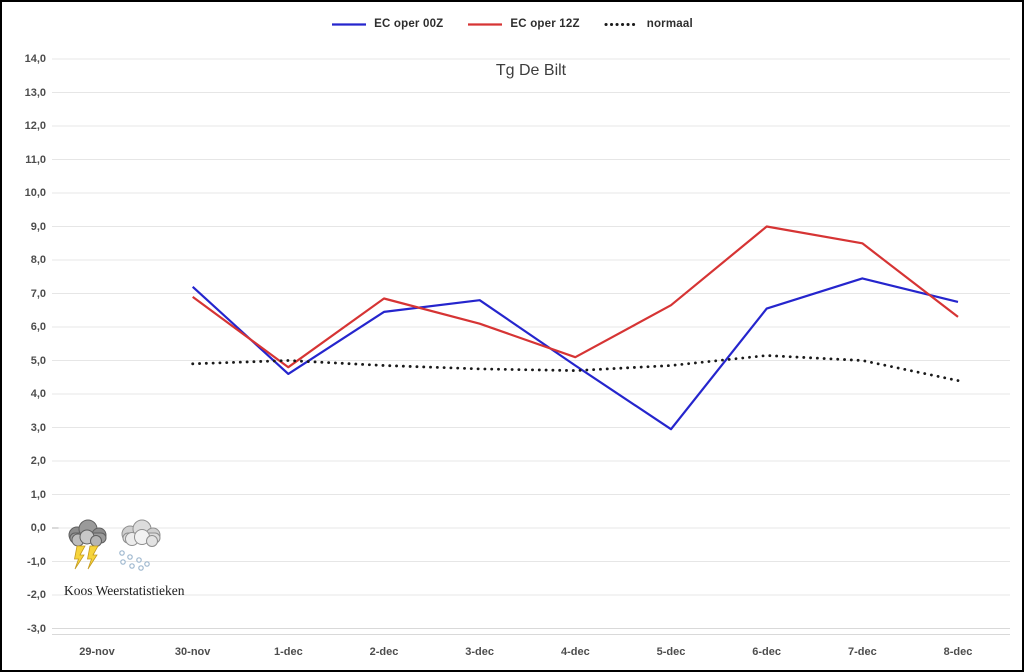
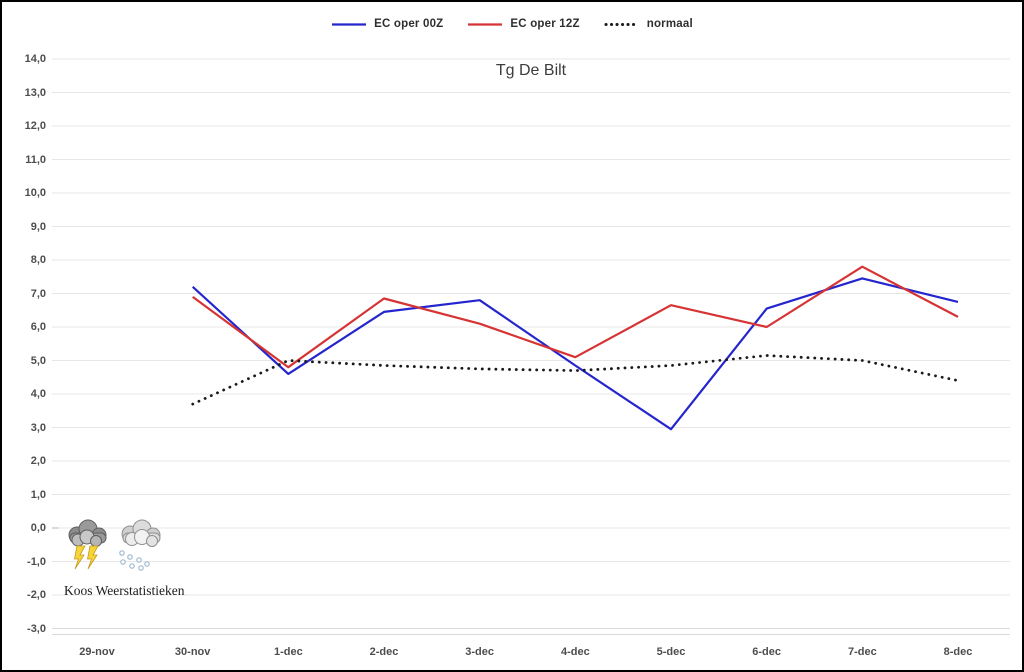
normaal/30-nov: 4,9 -> 3,7
EC oper 12Z/6-dec: 9,0 -> 6,0
EC oper 12Z/7-dec: 8,5 -> 7,8
